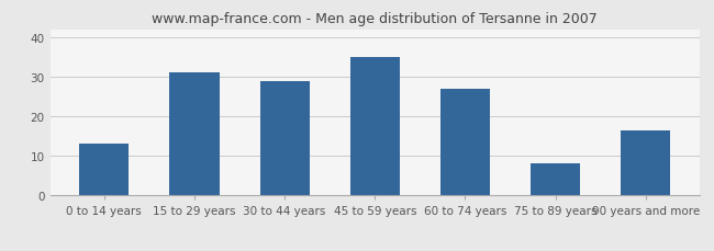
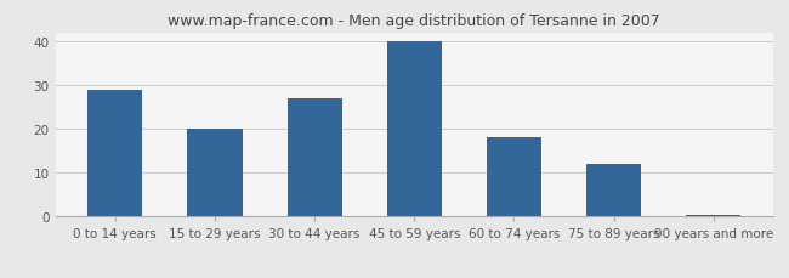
0 to 14 years: 13.0 -> 29.0
15 to 29 years: 31.0 -> 20.0
30 to 44 years: 29.0 -> 27.0
45 to 59 years: 35.0 -> 40.0
60 to 74 years: 27.0 -> 18.0
75 to 89 years: 8.0 -> 12.0
90 years and more: 16.5 -> 0.5
